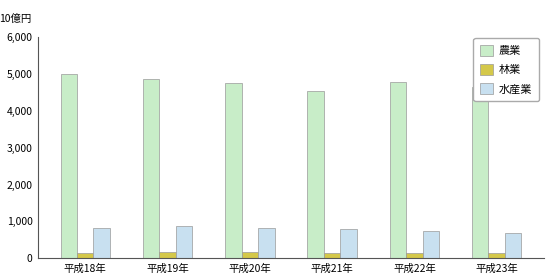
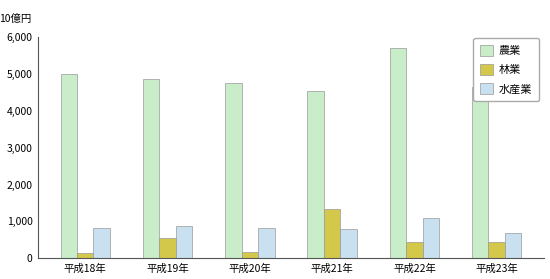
林業/平成19年: 180 -> 550
林業/平成21年: 140 -> 1,350
農業/平成22年: 4,790 -> 5,700
林業/平成22年: 160 -> 450
水産業/平成22年: 730 -> 1,100
林業/平成23年: 140 -> 450
